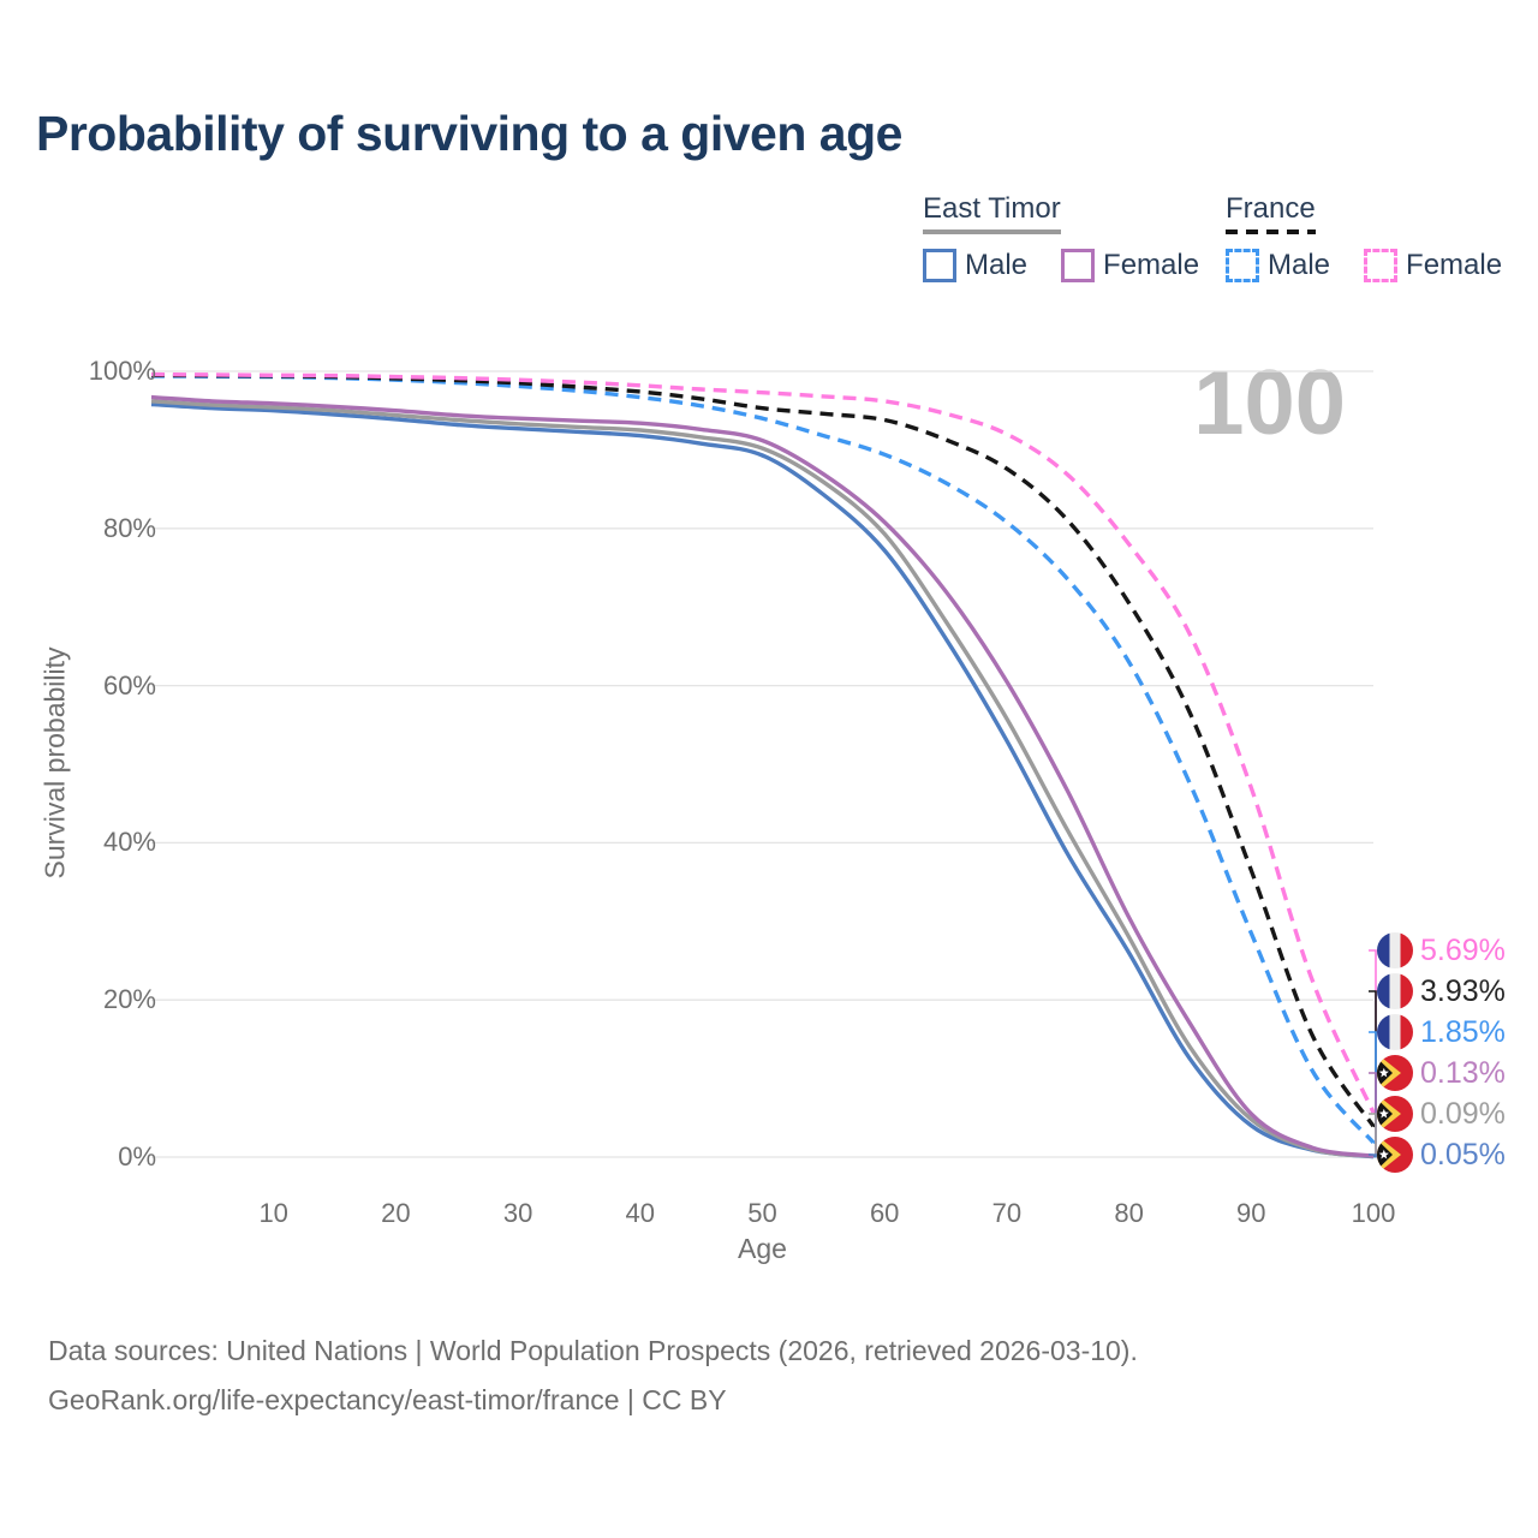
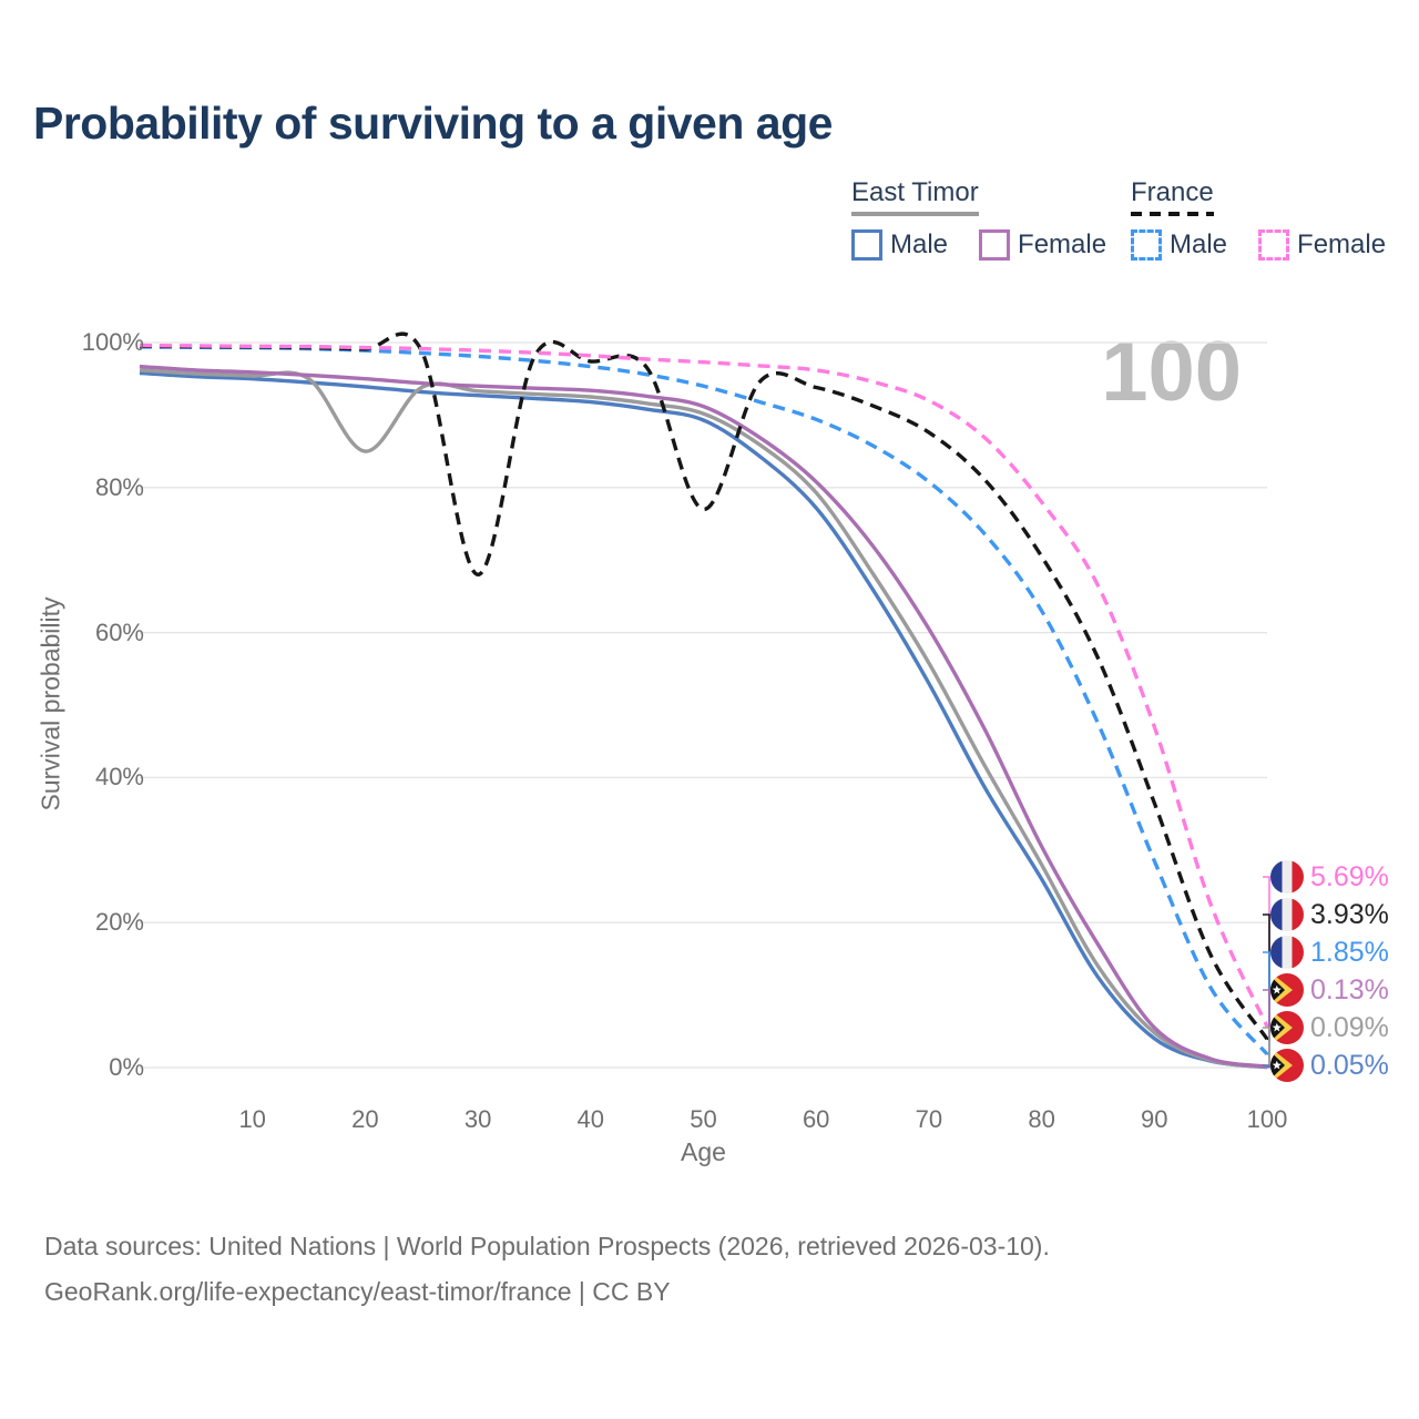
East Timor/20: 94% -> 85%
France/30: 98% -> 68%
France/50: 95% -> 77%
